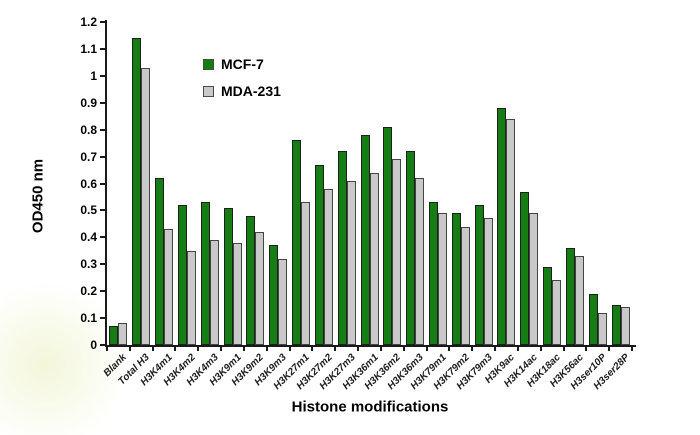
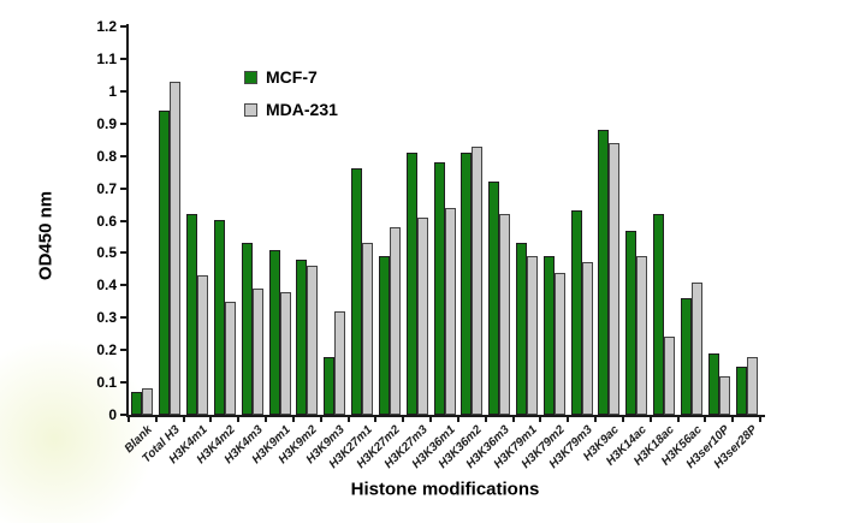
MCF-7/Total H3: 1.14 -> 0.94
MCF-7/H3K4m2: 0.52 -> 0.60
MDA-231/H3K9m2: 0.42 -> 0.46
MCF-7/H3K9m3: 0.37 -> 0.18
MCF-7/H3K27m2: 0.67 -> 0.49
MCF-7/H3K27m3: 0.72 -> 0.81
MDA-231/H3K36m2: 0.69 -> 0.83
MCF-7/H3K79m3: 0.52 -> 0.63
MCF-7/H3K18ac: 0.29 -> 0.62
MDA-231/H3K56ac: 0.33 -> 0.41
MDA-231/H3ser28P: 0.14 -> 0.18
